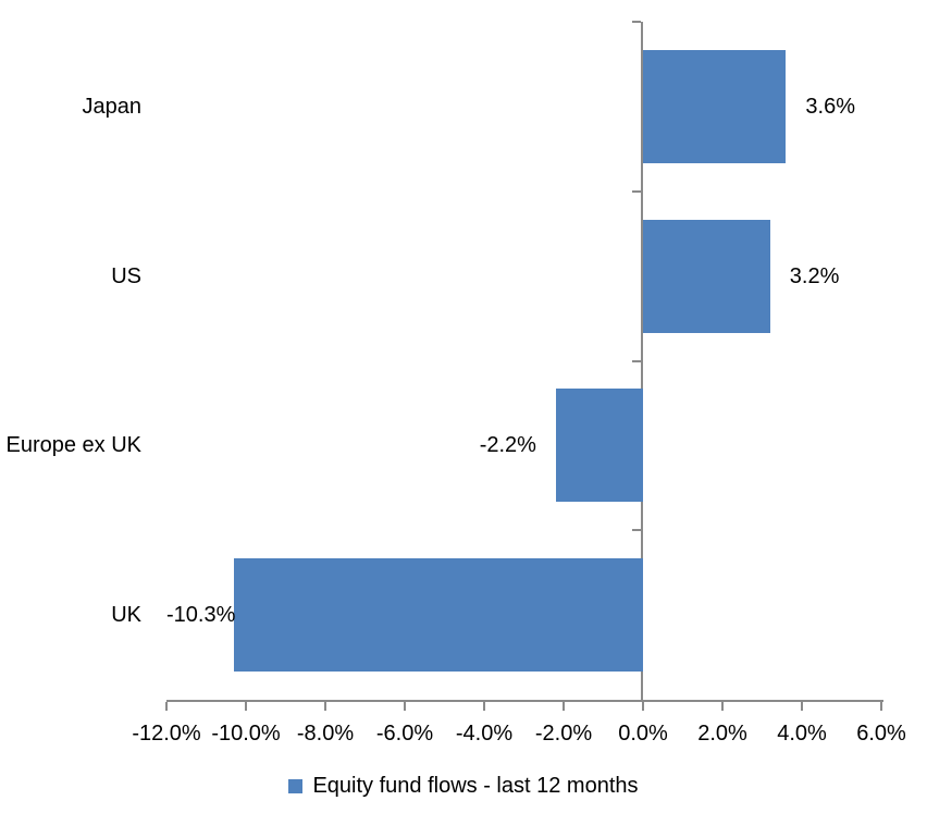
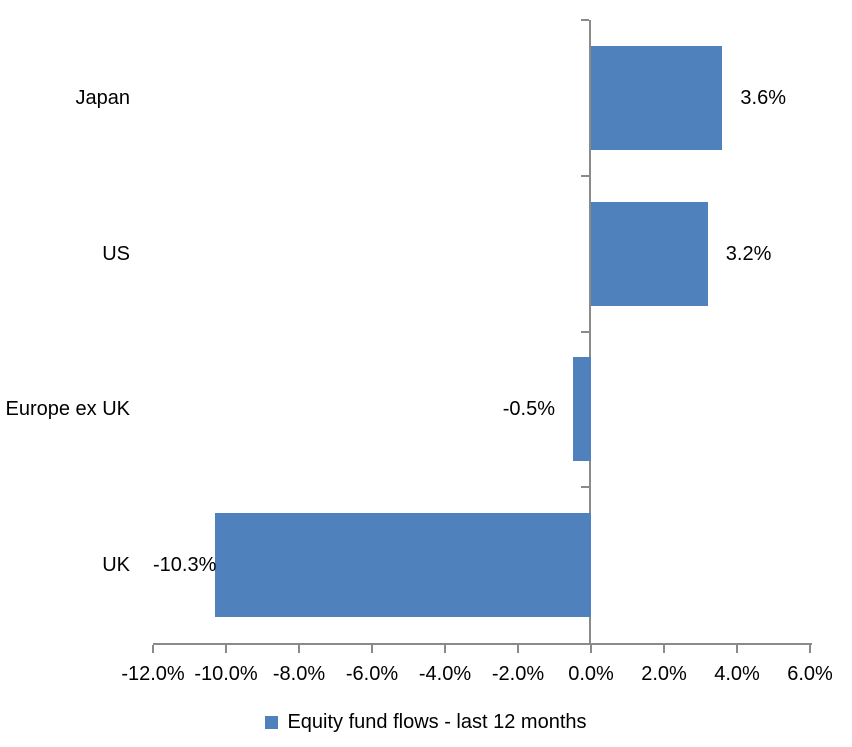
Europe ex UK: -2.2% -> -0.5%
